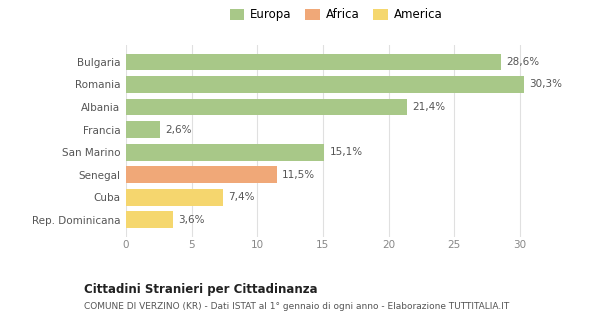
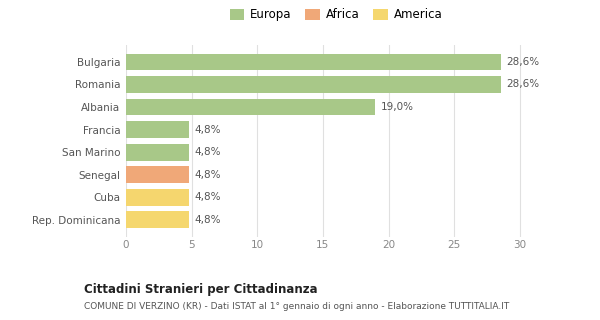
Romania: 30,3% -> 28,6%
Albania: 21,4% -> 19,0%
Francia: 2,6% -> 4,8%
San Marino: 15,1% -> 4,8%
Senegal: 11,5% -> 4,8%
Cuba: 7,4% -> 4,8%
Rep. Dominicana: 3,6% -> 4,8%
